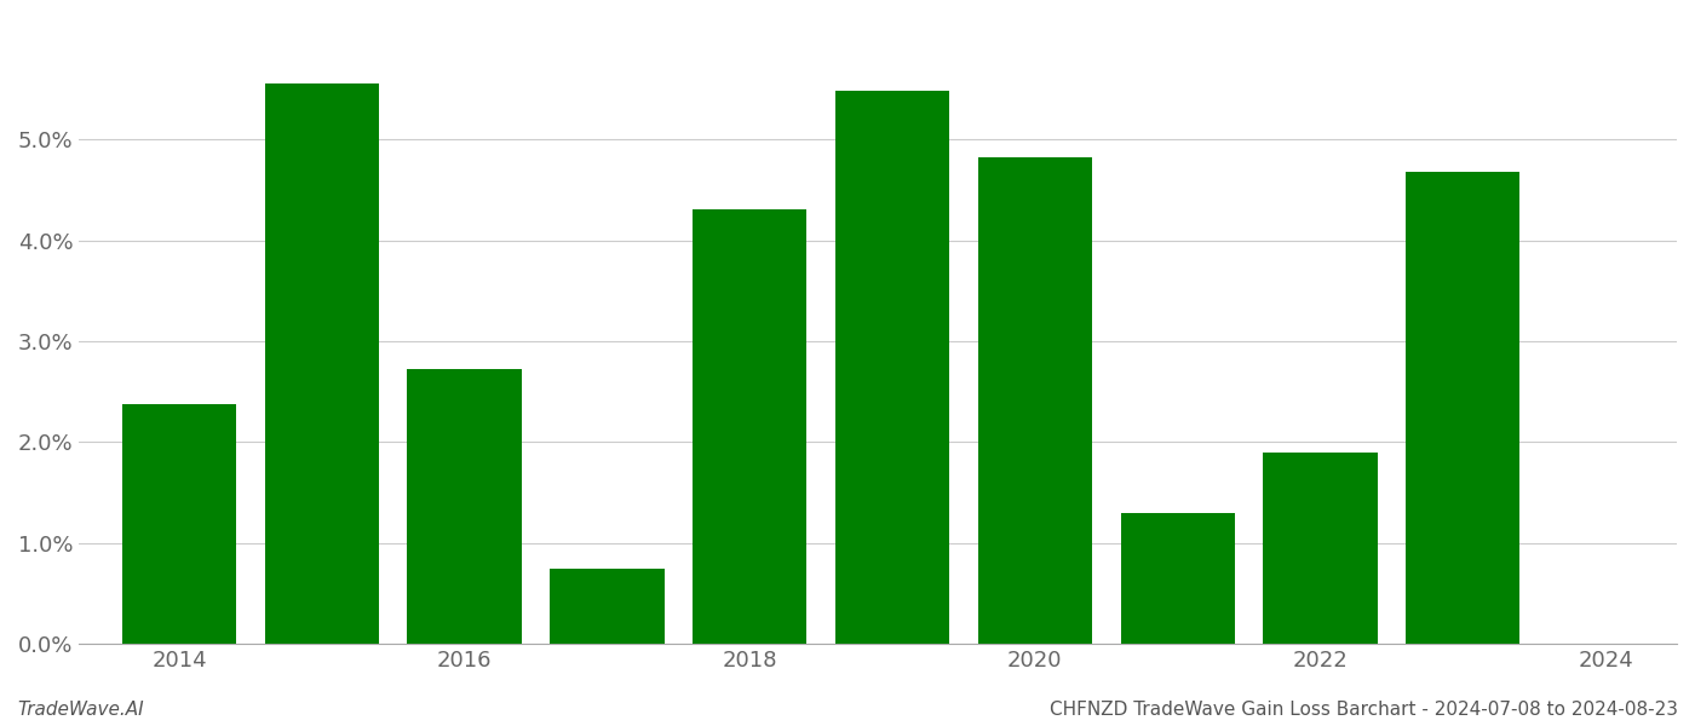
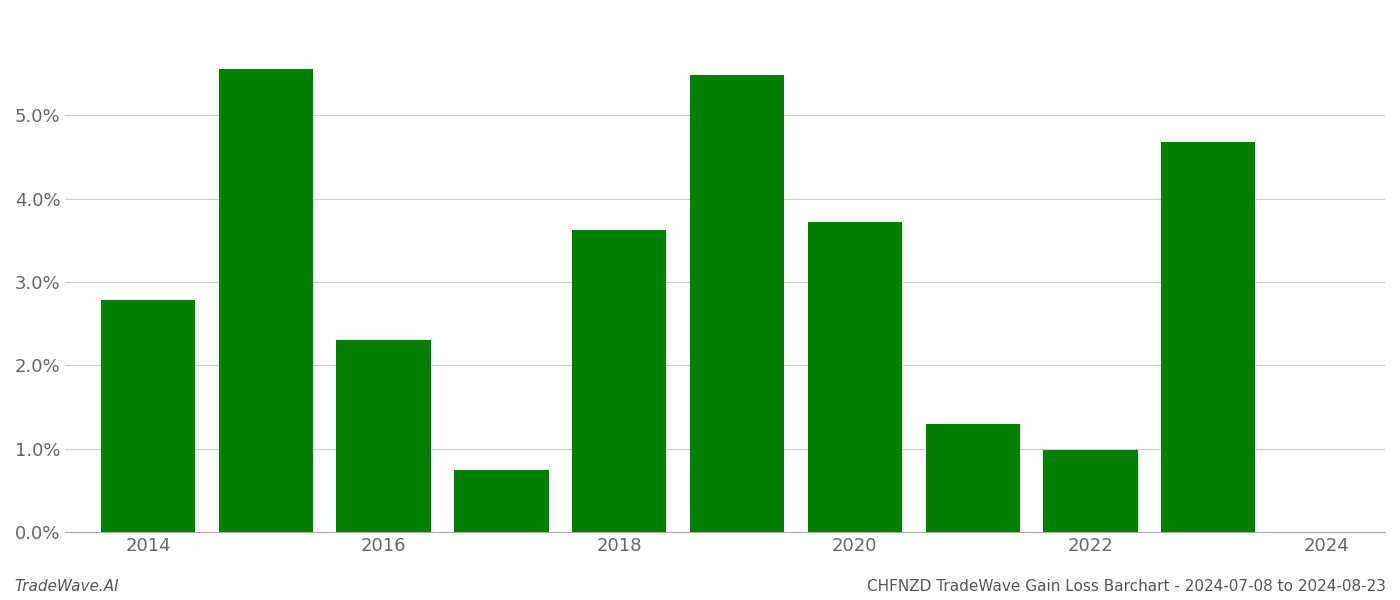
2014: 2.38% -> 2.78%
2016: 2.72% -> 2.30%
2018: 4.30% -> 3.62%
2020: 4.82% -> 3.72%
2022: 1.90% -> 0.98%
